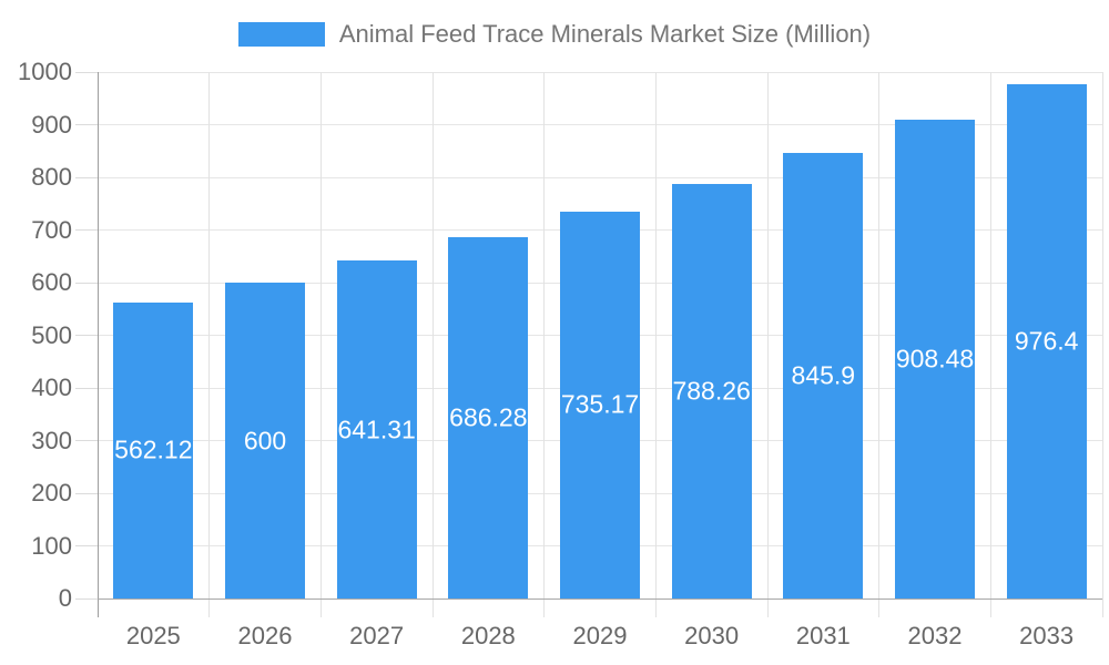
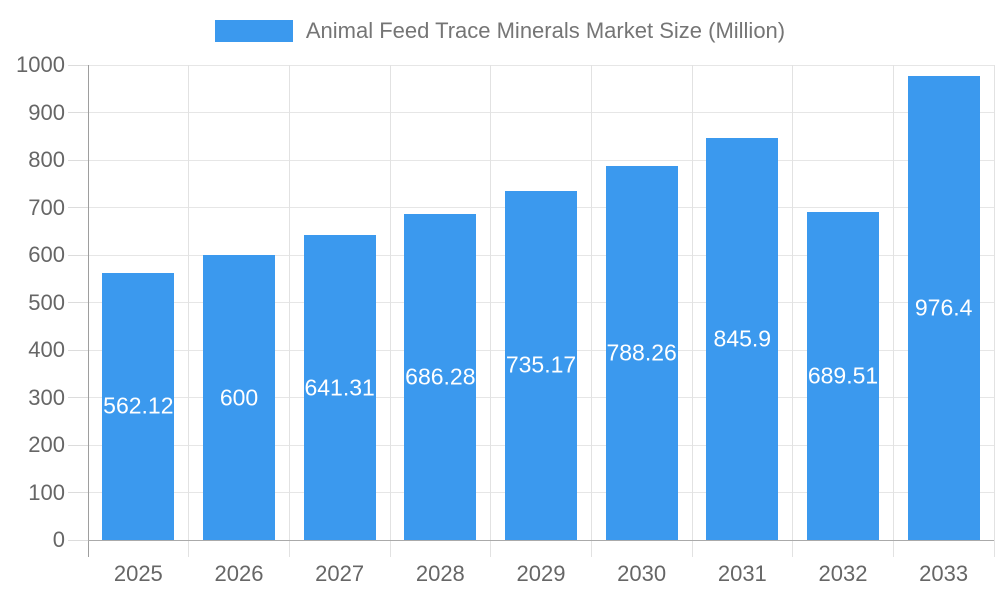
2032: 908.48 -> 689.51
